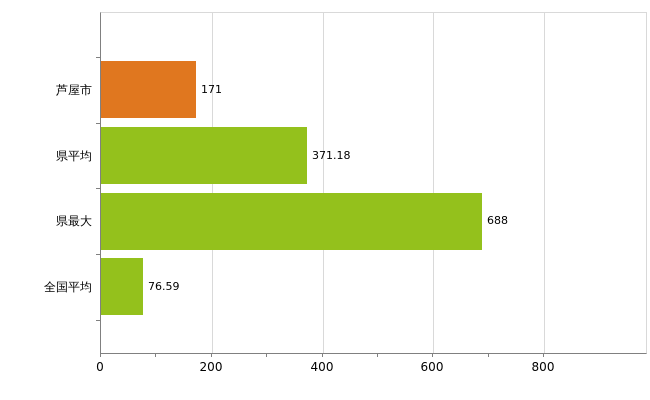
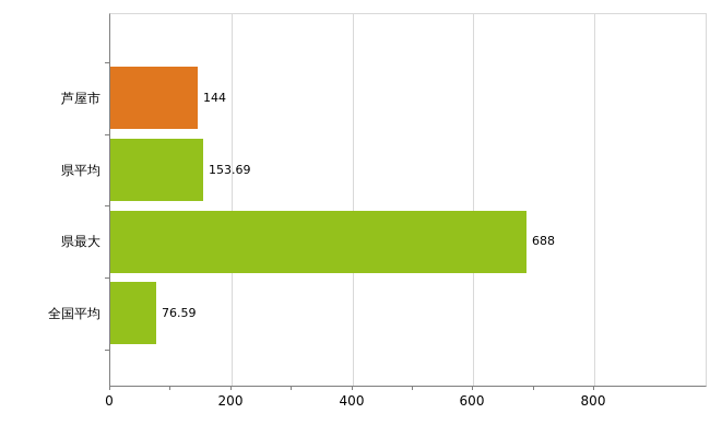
芦屋市: 171 -> 144
県平均: 371.18 -> 153.69
